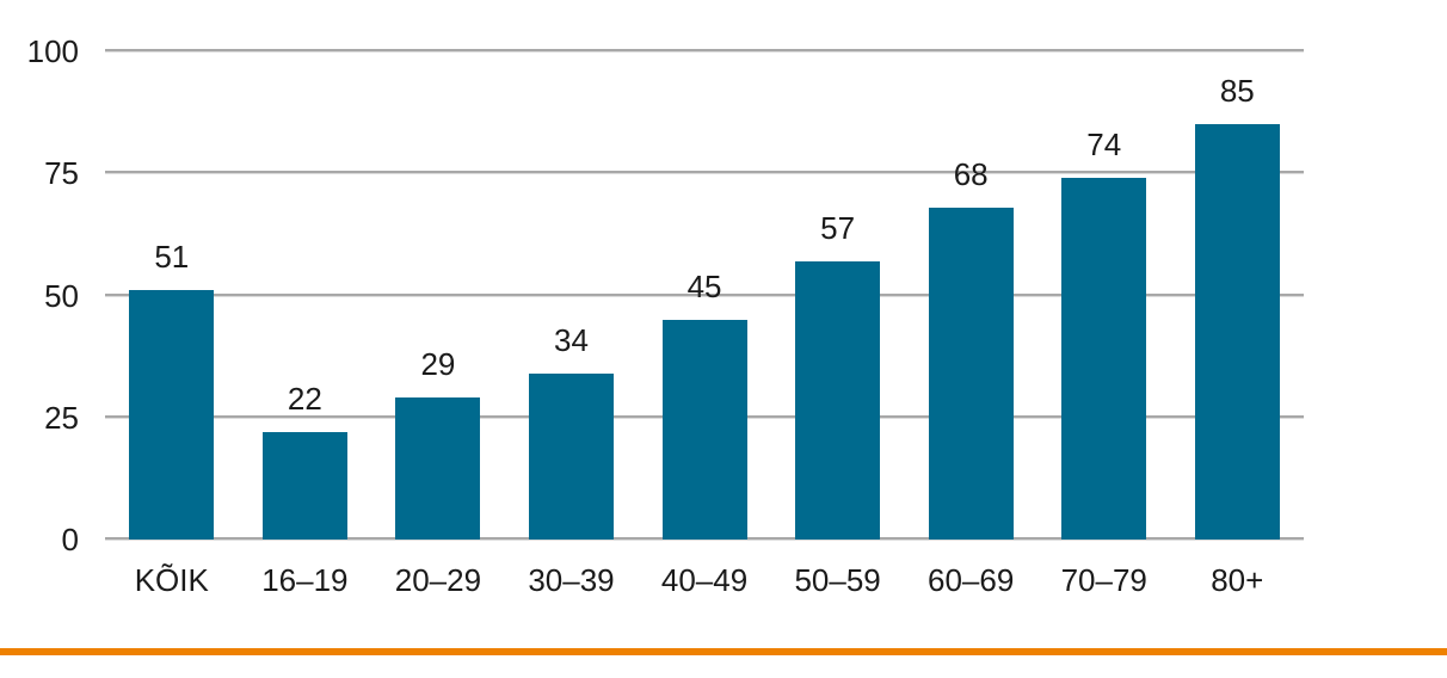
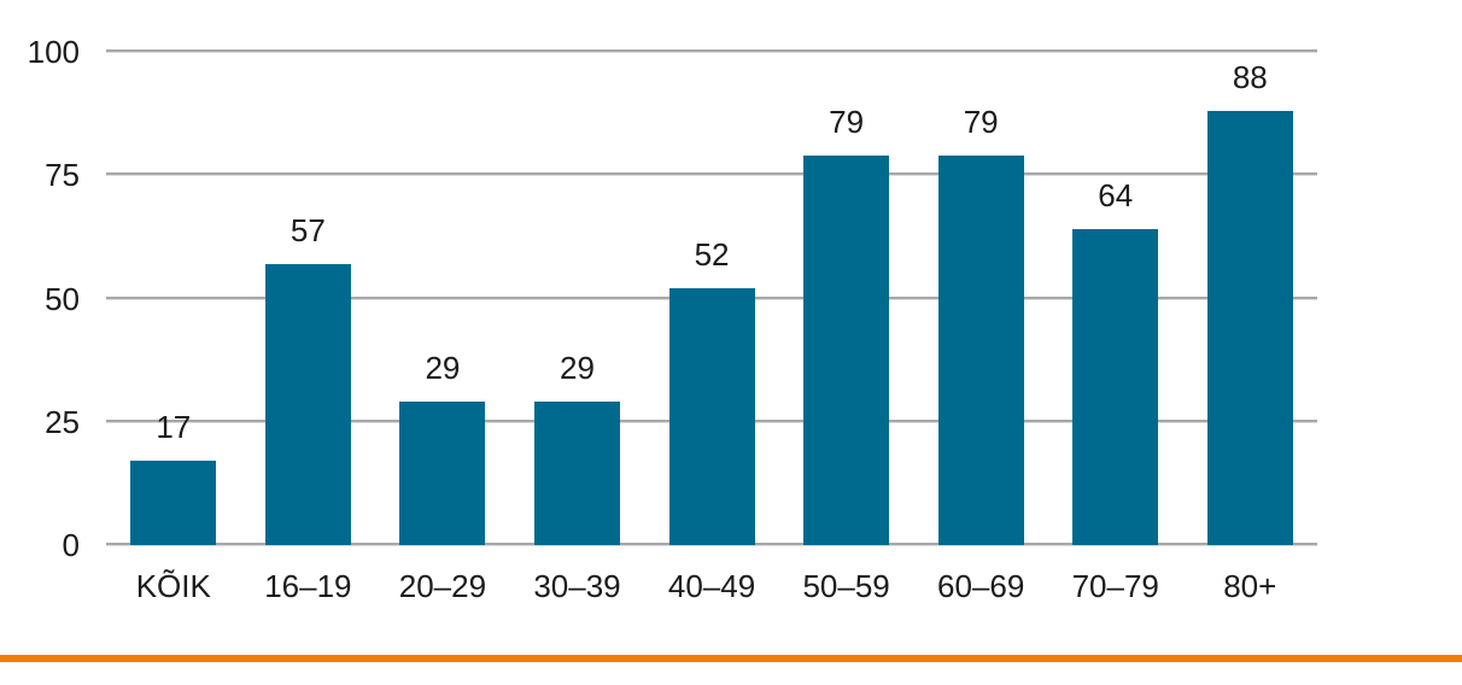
KÕIK: 51 -> 17
16–19: 22 -> 57
30–39: 34 -> 29
40–49: 45 -> 52
50–59: 57 -> 79
60–69: 68 -> 79
70–79: 74 -> 64
80+: 85 -> 88
